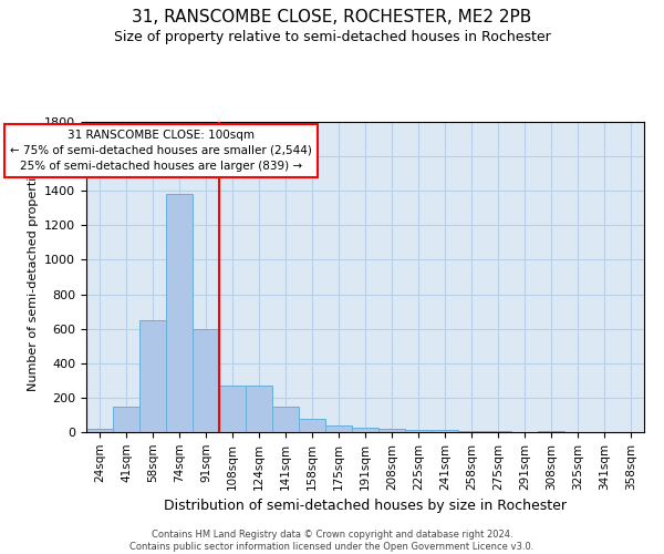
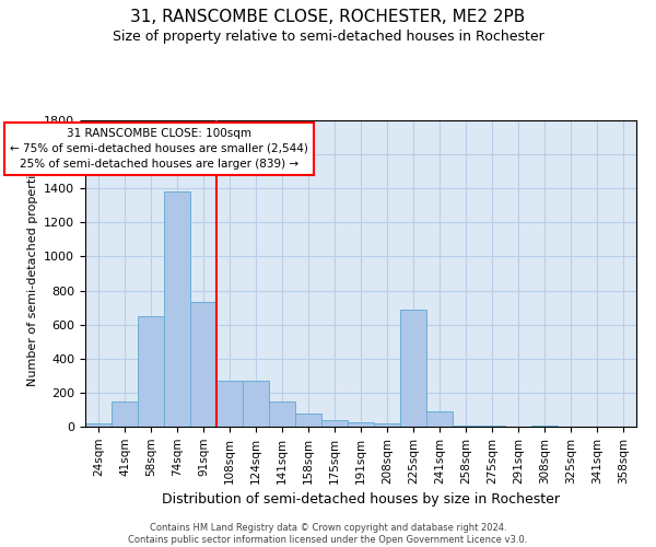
91sqm: 600 -> 730
225sqm: 10 -> 690
241sqm: 10 -> 90
